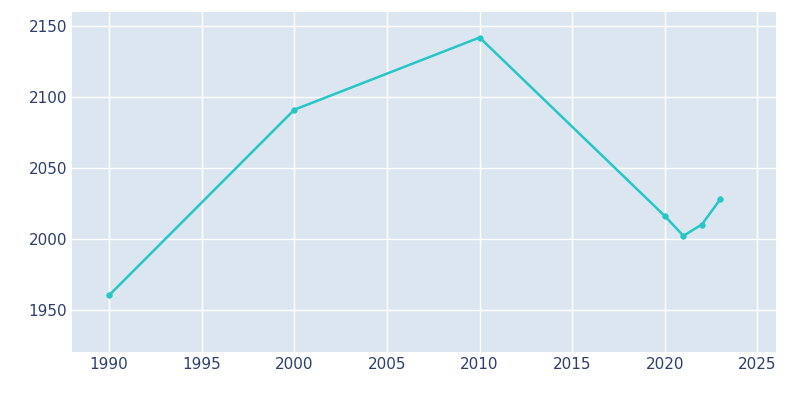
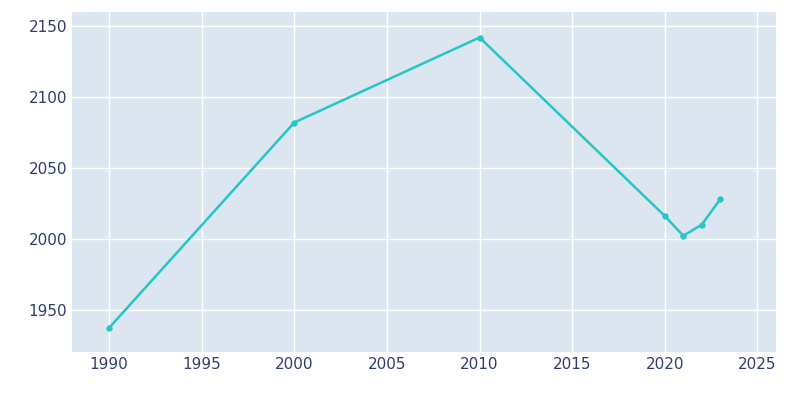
1990: 1960 -> 1937
2000: 2091 -> 2082
